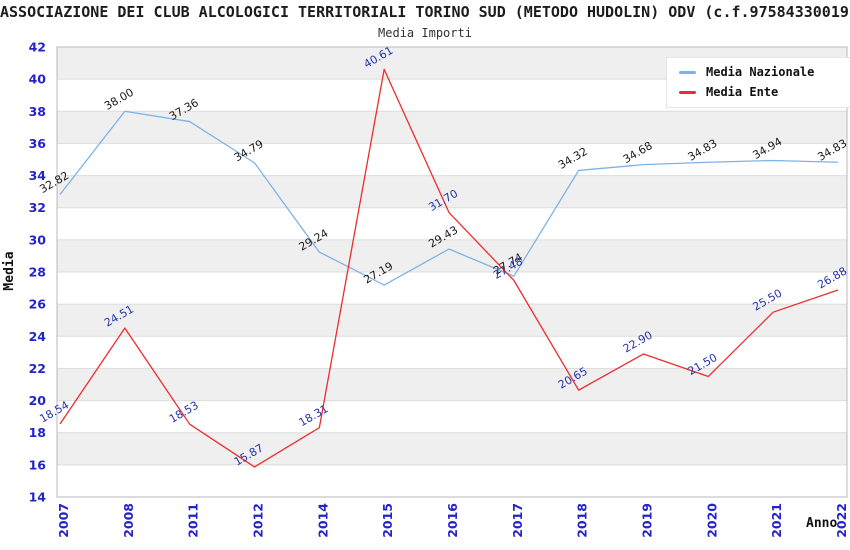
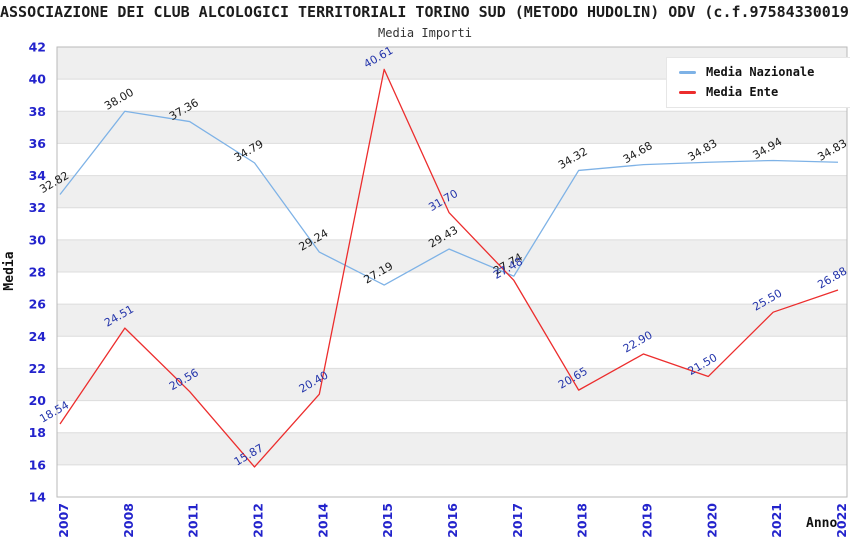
Media Ente/2011: 18.53 -> 20.56
Media Ente/2014: 18.31 -> 20.40
